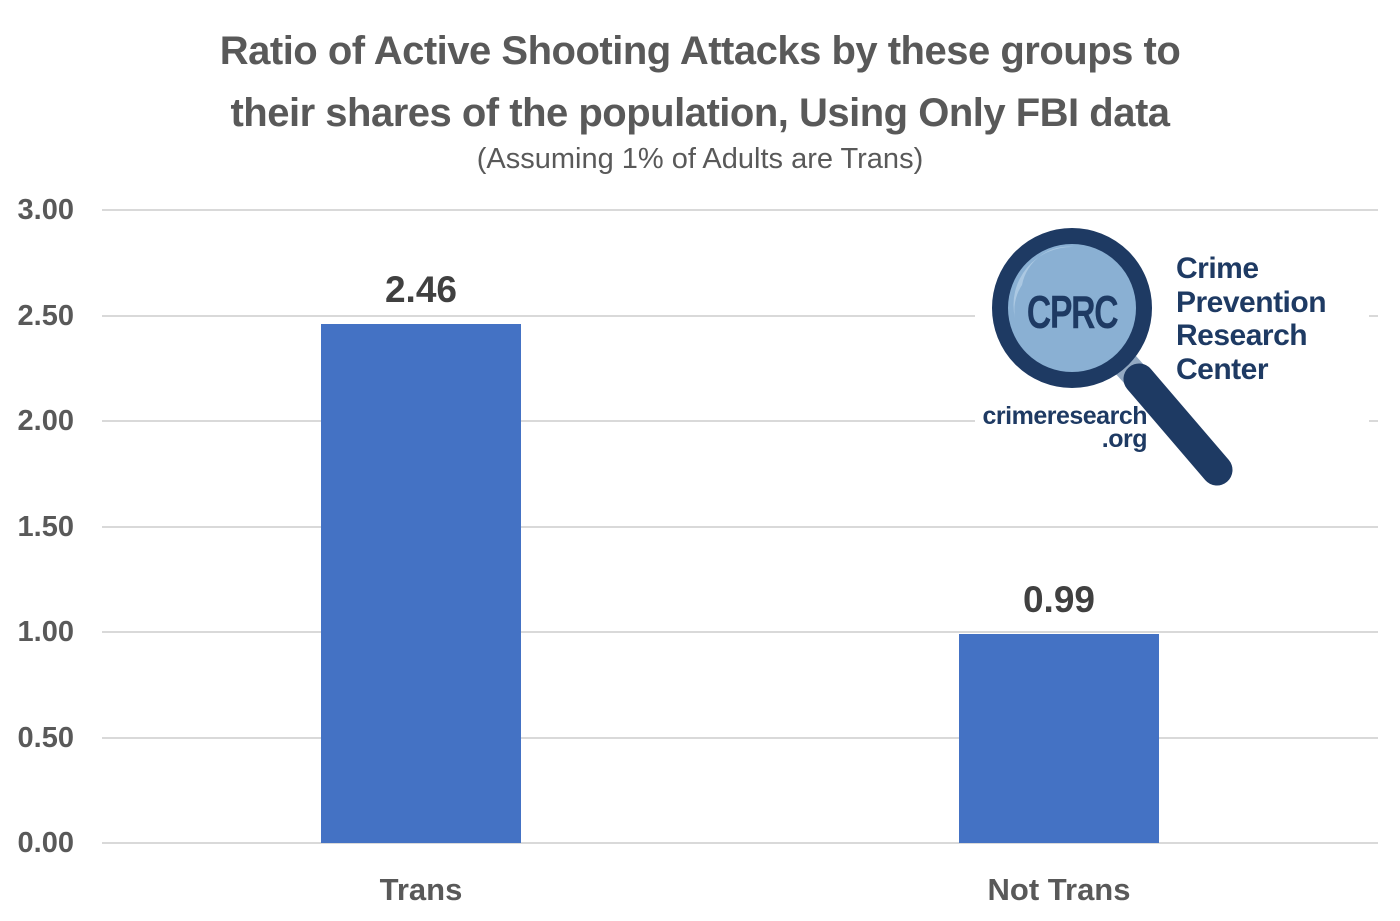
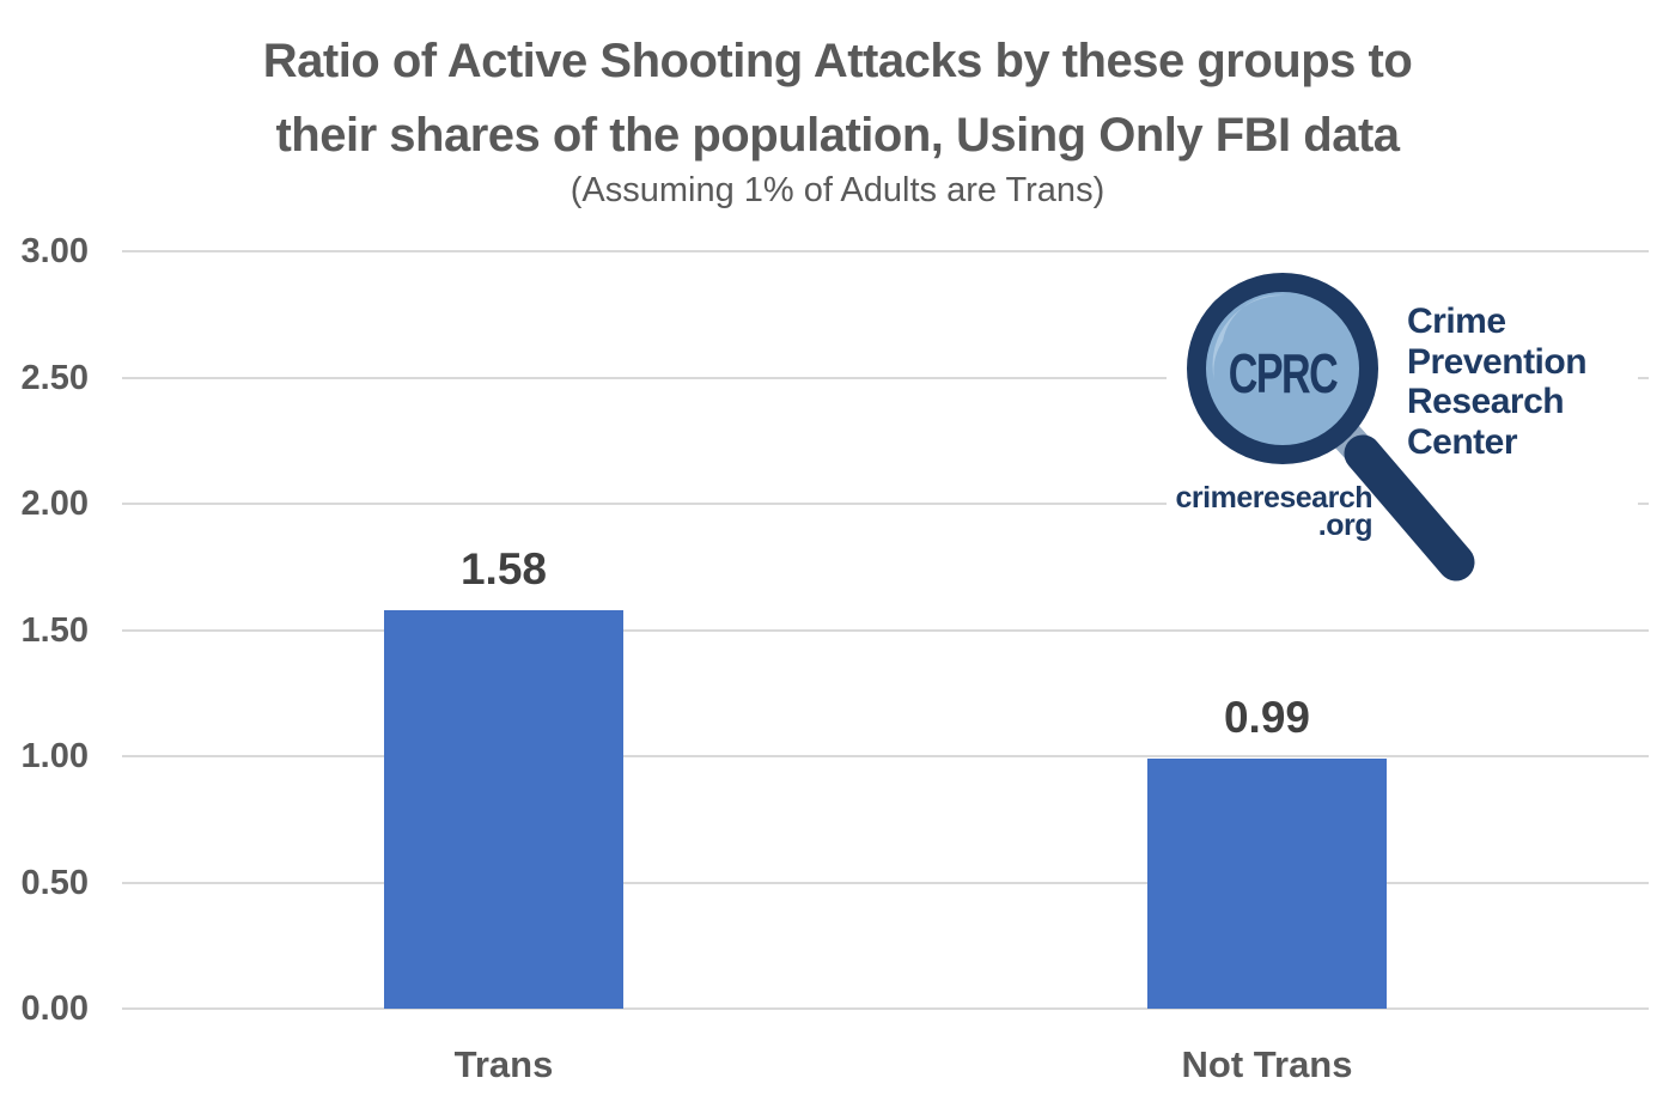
Trans: 2.46 -> 1.58
